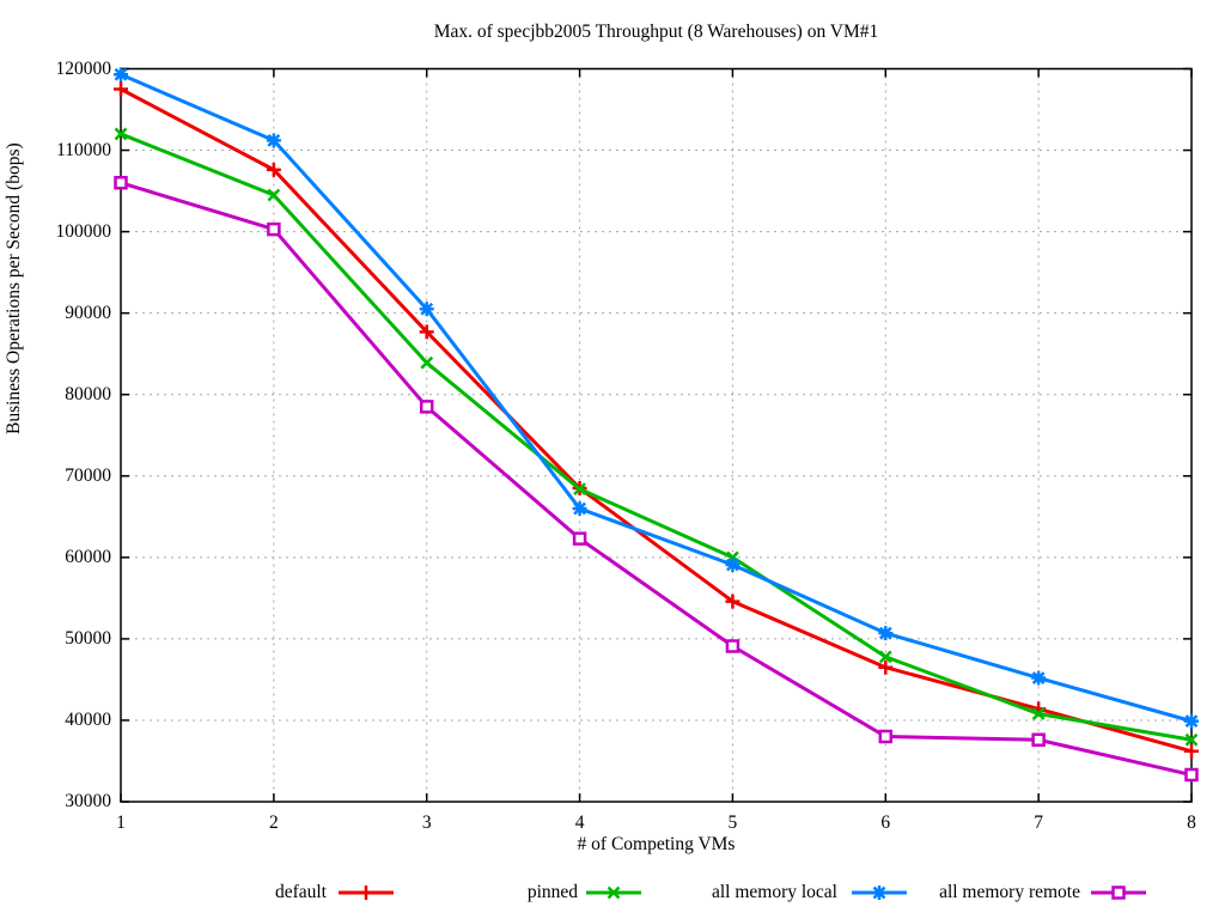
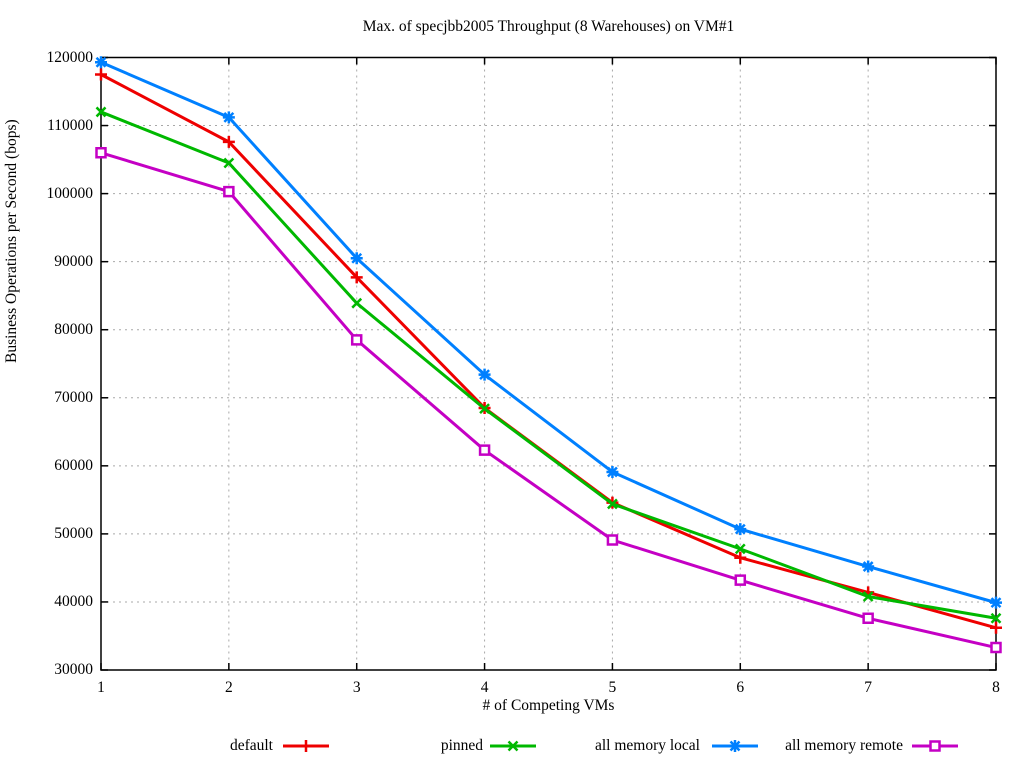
all memory local/4: 66000 -> 73000
pinned/5: 60000 -> 54000
all memory remote/6: 38000 -> 43000
